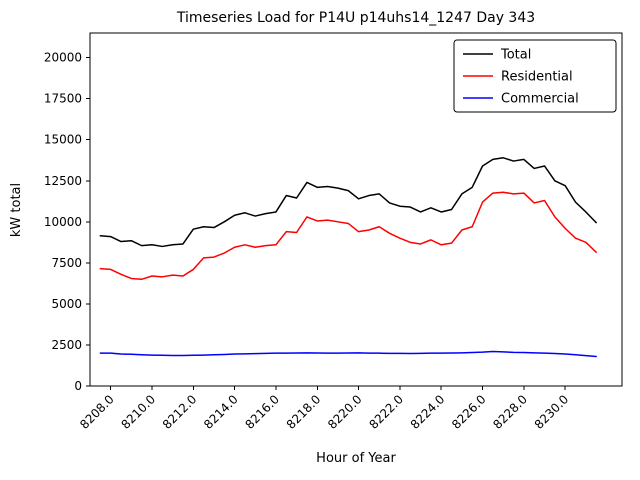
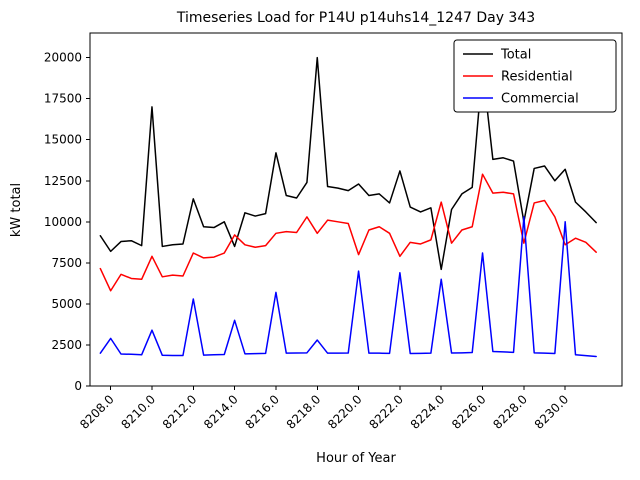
Total/8208.0: 9100 -> 8200
Residential/8208.0: 7100 -> 5800
Commercial/8208.0: 2000 -> 2900
Total/8210.0: 8600 -> 17000
Residential/8210.0: 6700 -> 7900
Commercial/8210.0: 1900 -> 3400
Total/8212.0: 9600 -> 11400
Residential/8212.0: 7100 -> 8100
Commercial/8212.0: 1900 -> 5300
Total/8214.0: 10400 -> 8500
Residential/8214.0: 8400 -> 9200
Commercial/8214.0: 2000 -> 4000
Total/8216.0: 10600 -> 14200
Residential/8216.0: 8600 -> 9300
Commercial/8216.0: 2000 -> 5700
Total/8218.0: 12100 -> 20000
Residential/8218.0: 10000 -> 9300
Commercial/8218.0: 2000 -> 2800
Total/8220.0: 11400 -> 12300
Residential/8220.0: 9400 -> 8000
Commercial/8220.0: 2000 -> 7000
Total/8222.0: 11000 -> 13100
Residential/8222.0: 9000 -> 7900
Commercial/8222.0: 2000 -> 6900
Total/8224.0: 10600 -> 7100
Residential/8224.0: 8600 -> 11200
Commercial/8224.0: 2000 -> 6500
Total/8226.0: 13400 -> 19400
Residential/8226.0: 11200 -> 12900
Commercial/8226.0: 2100 -> 8100
Total/8228.0: 13800 -> 10000
Residential/8228.0: 11800 -> 8700
Commercial/8228.0: 2000 -> 10300
Total/8230.0: 12200 -> 13200
Residential/8230.0: 9600 -> 8600
Commercial/8230.0: 2000 -> 10000
